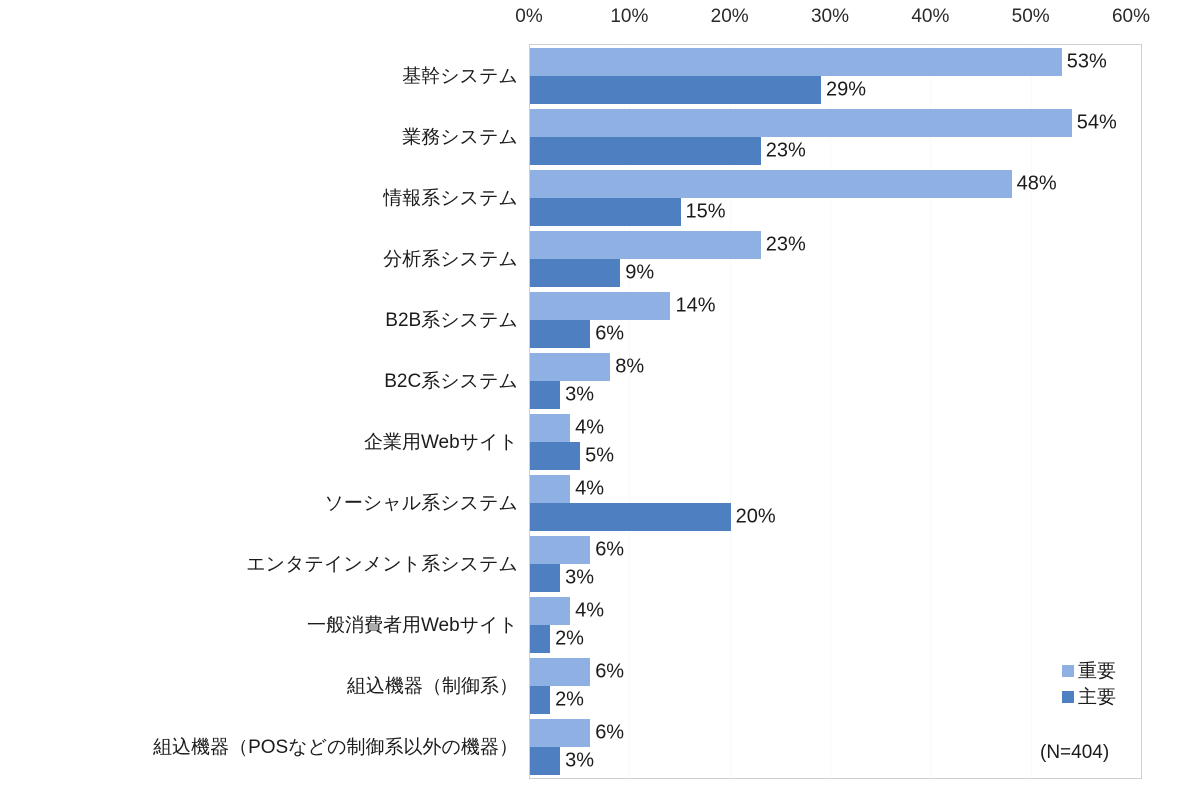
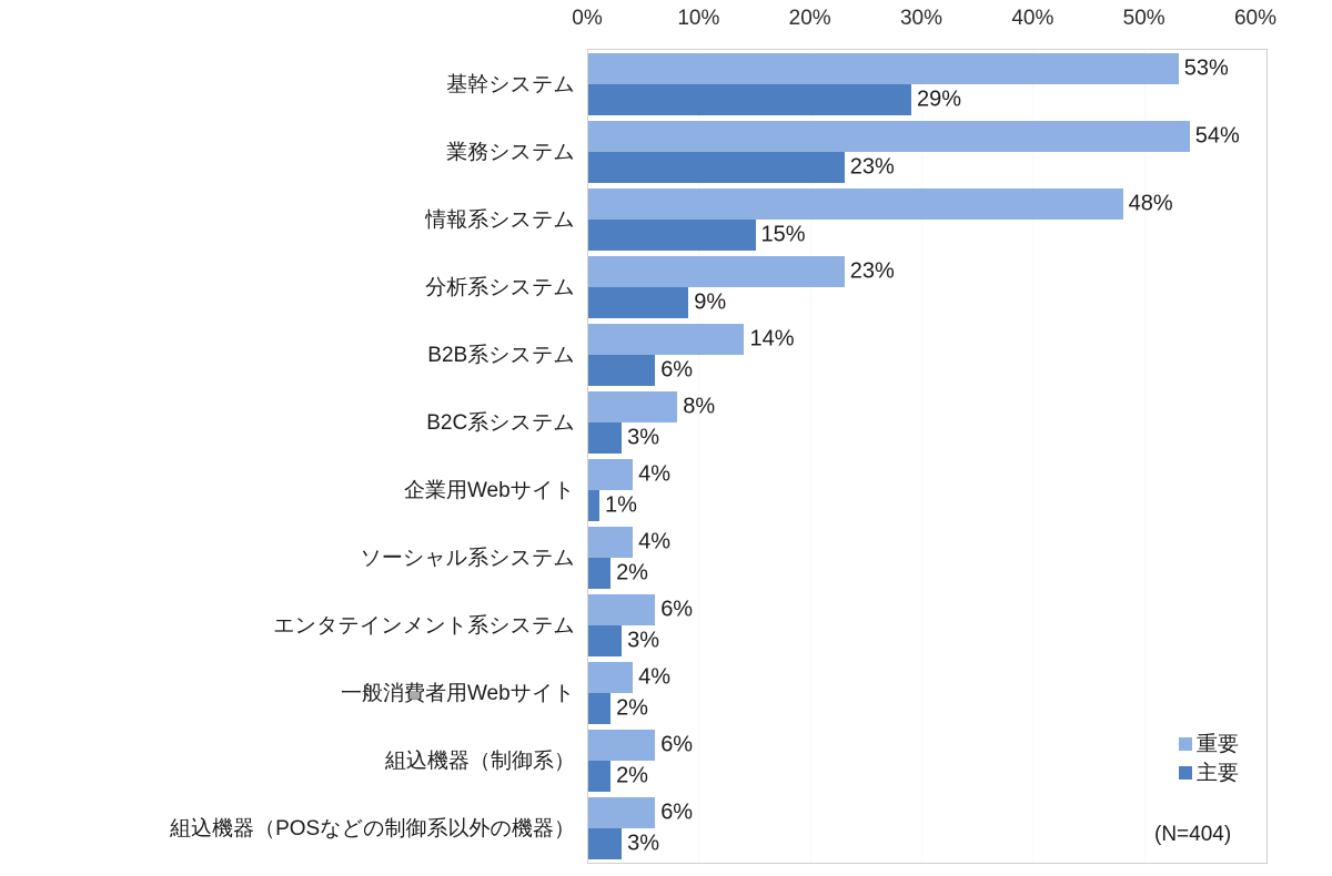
主要/企業用Webサイト: 5% -> 1%
主要/ソーシャル系システム: 20% -> 2%
